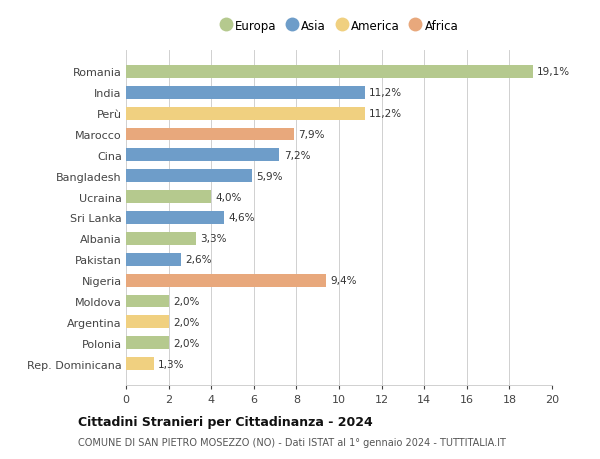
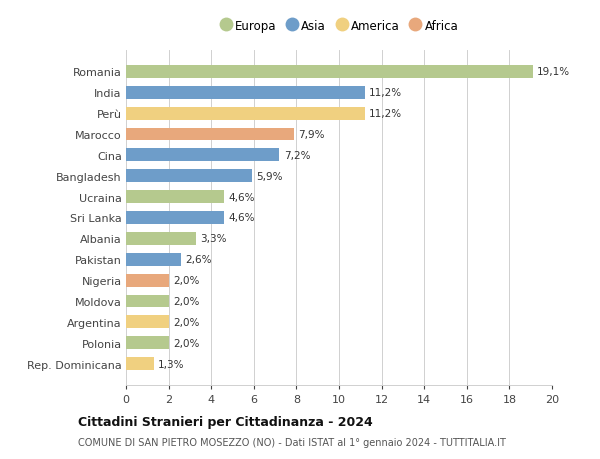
Ucraina: 4,0% -> 4,6%
Nigeria: 9,4% -> 2,0%
